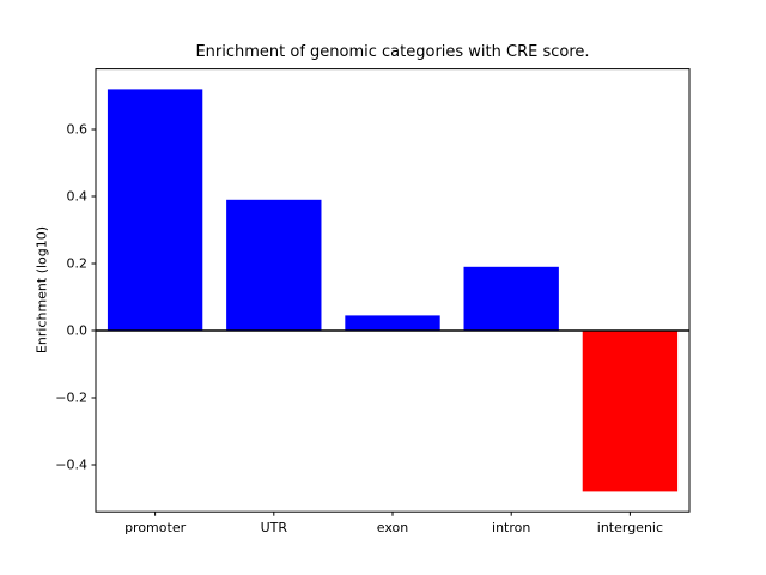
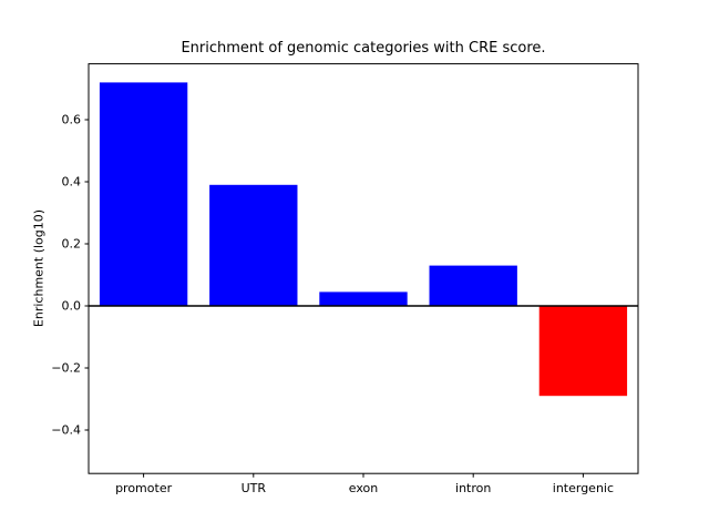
intron: 0.19 -> 0.13
intergenic: -0.48 -> -0.29
